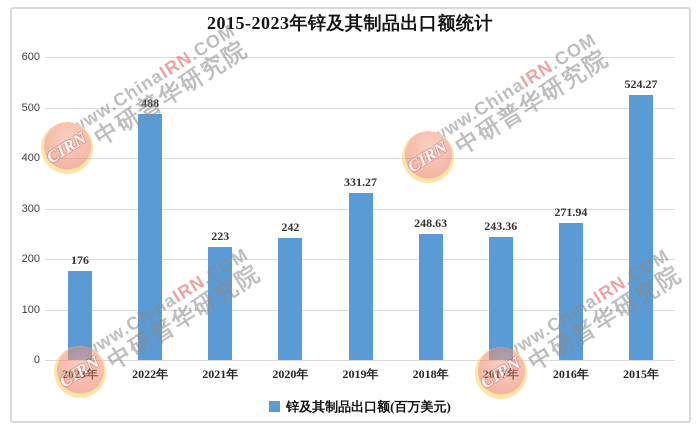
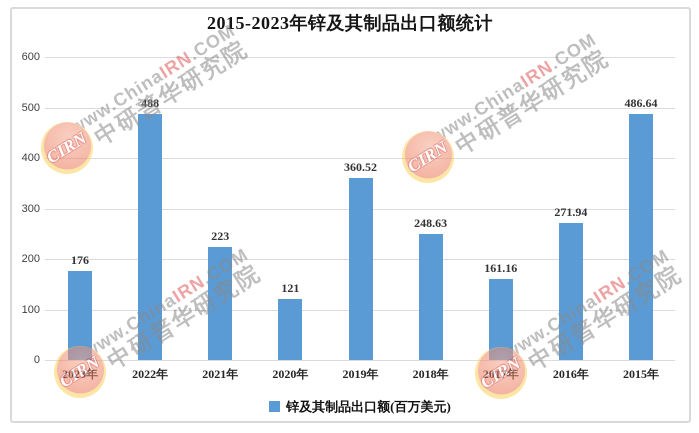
2020年: 242 -> 121
2019年: 331.27 -> 360.52
2017年: 243.36 -> 161.16
2015年: 524.27 -> 486.64
